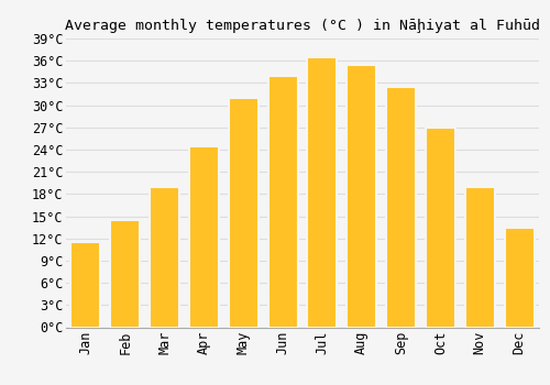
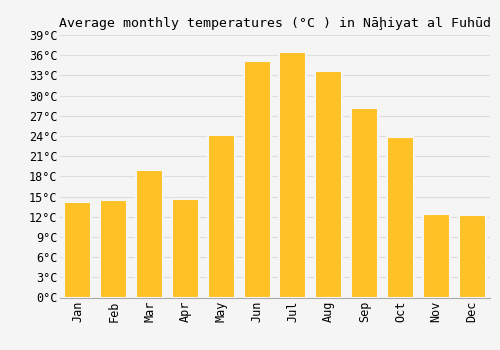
Jan: 11.5°C -> 14.2°C
Apr: 24.5°C -> 14.6°C
May: 31.0°C -> 24.2°C
Jun: 34.0°C -> 35.2°C
Aug: 35.5°C -> 33.6°C
Sep: 32.5°C -> 28.2°C
Oct: 27.0°C -> 23.8°C
Nov: 19.0°C -> 12.4°C
Dec: 13.5°C -> 12.2°C
